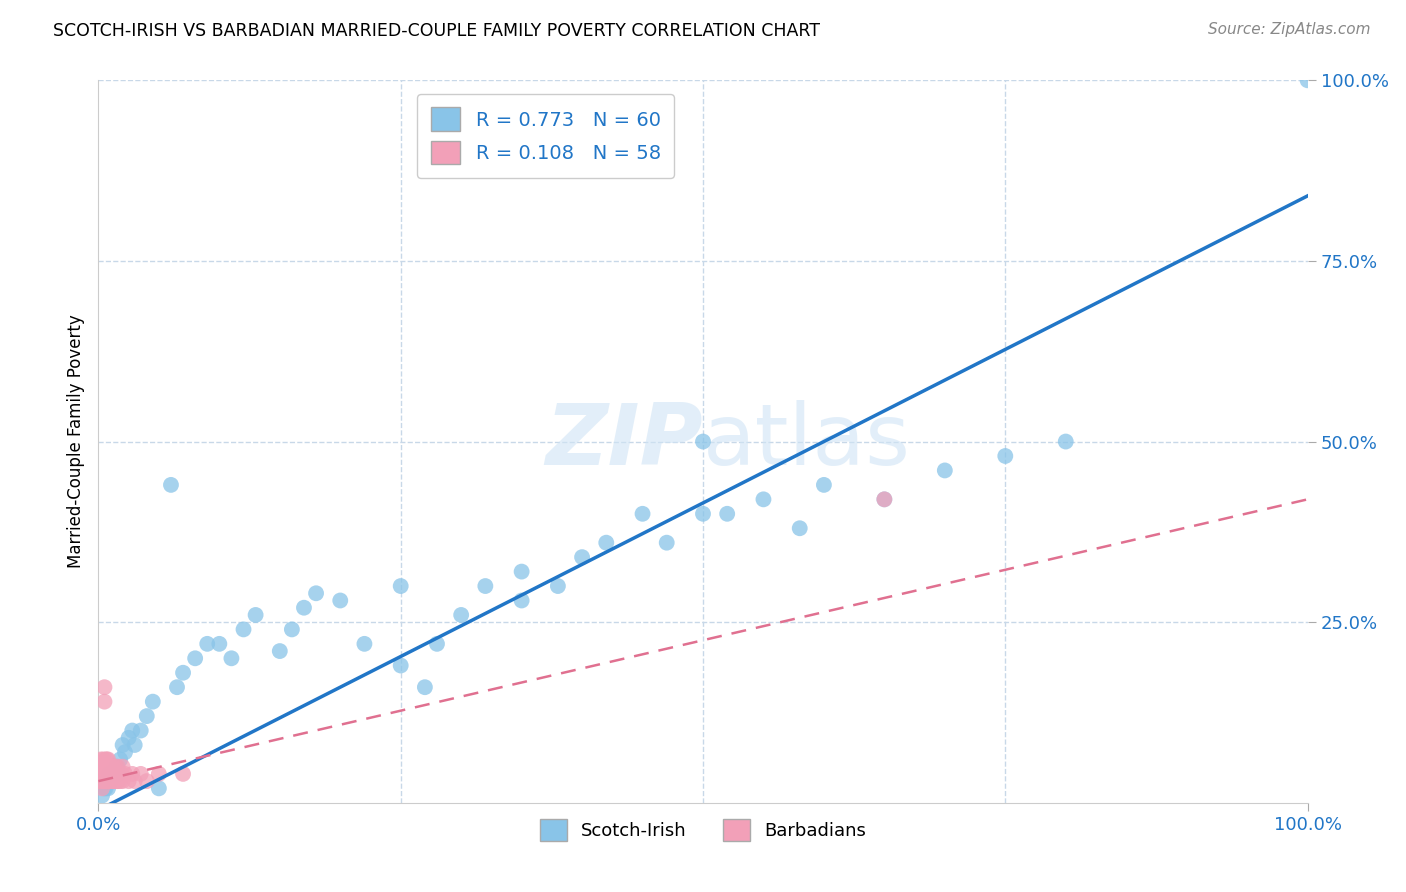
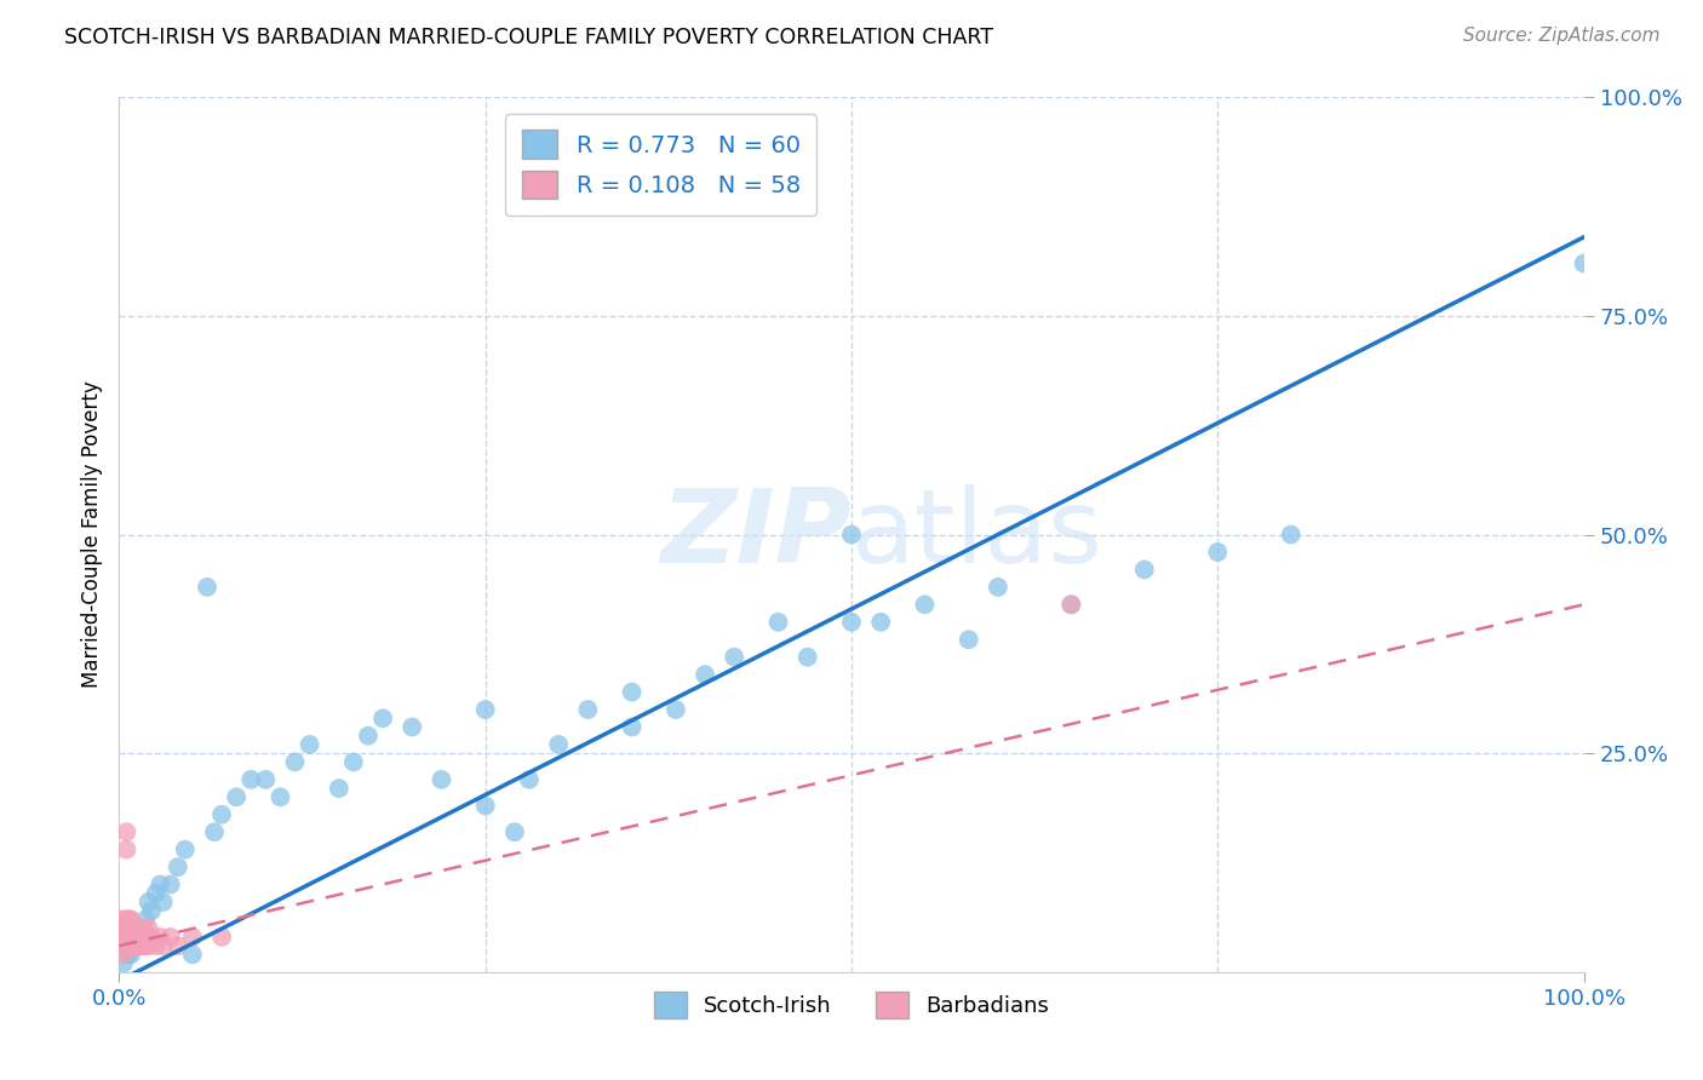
Scotch-Irish/100.0%: 100% -> 81%
